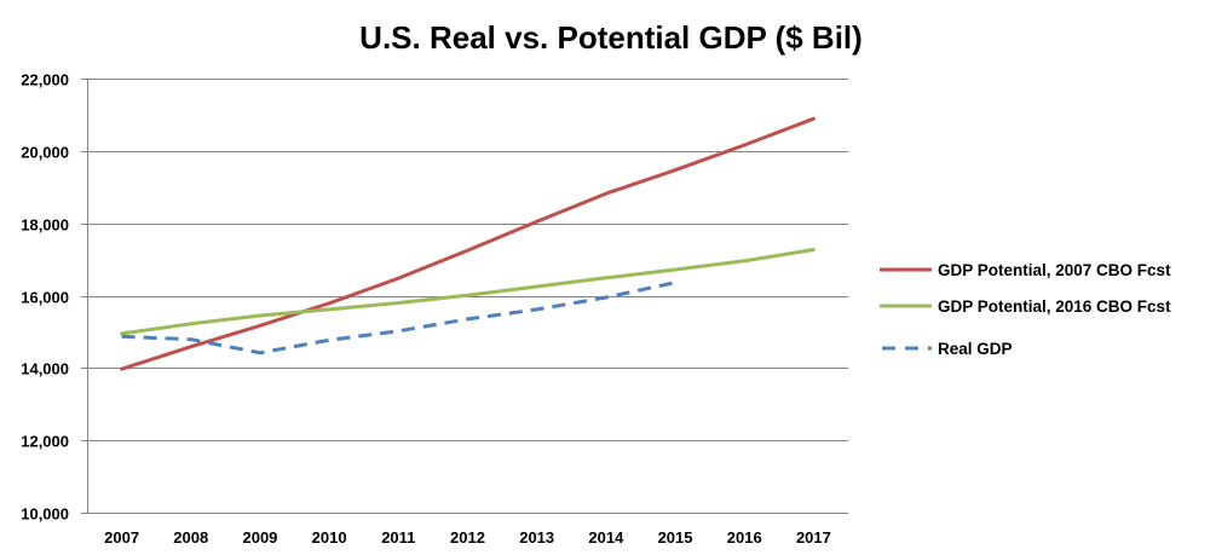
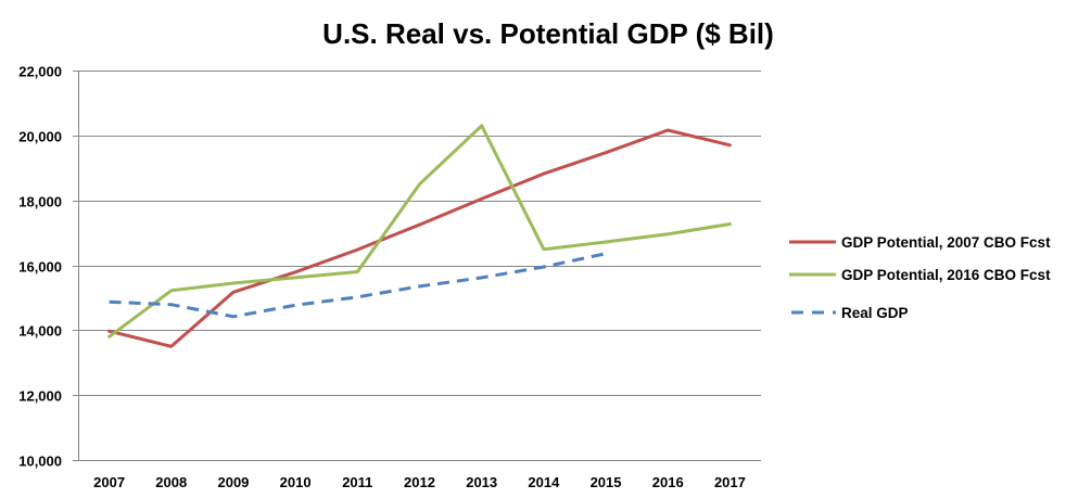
GDP Potential, 2016 CBO Fcst/2007: 15000 -> 13800
GDP Potential, 2007 CBO Fcst/2008: 14600 -> 13500
GDP Potential, 2016 CBO Fcst/2012: 16000 -> 18500
GDP Potential, 2016 CBO Fcst/2013: 16200 -> 20300
GDP Potential, 2007 CBO Fcst/2017: 20900 -> 19700
